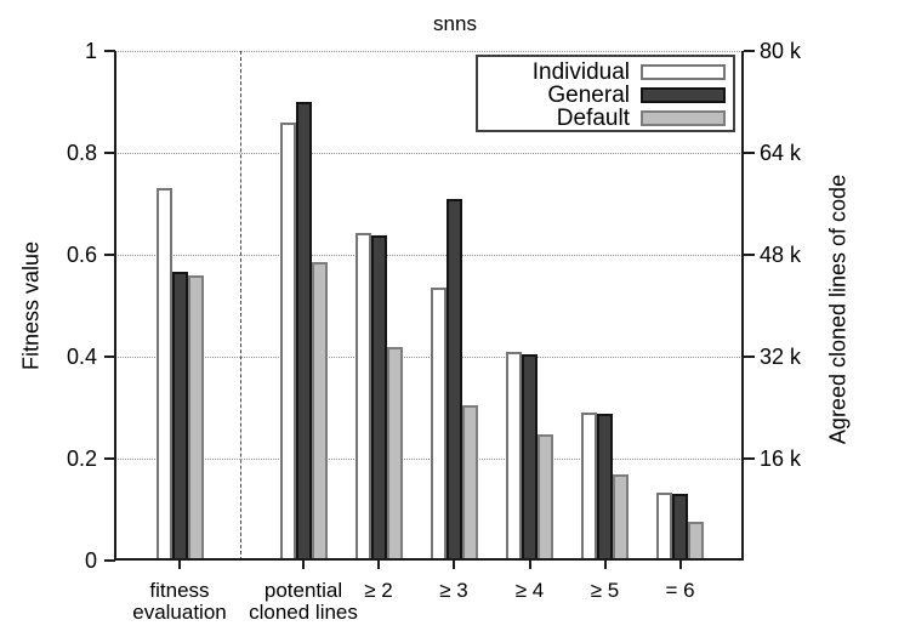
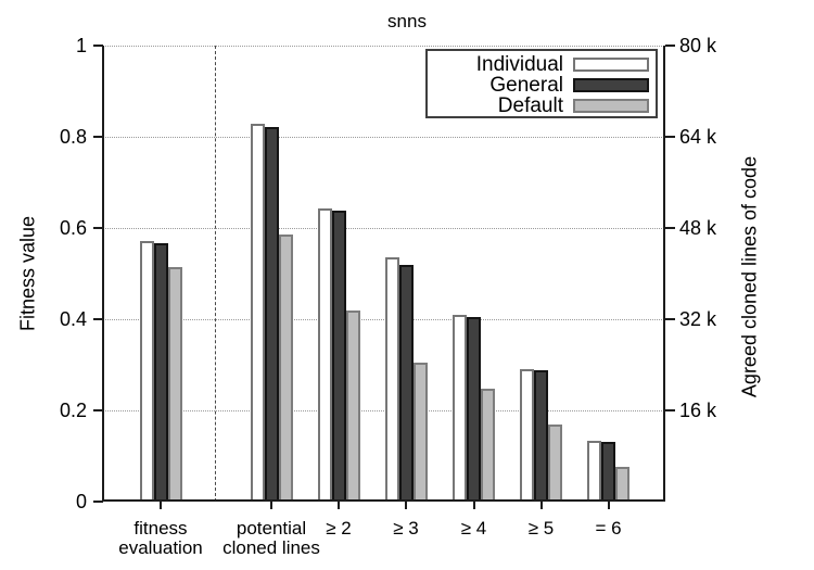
Individual/fitness evaluation: 0.73 -> 0.57
Default/fitness evaluation: 0.56 -> 0.52
Individual/potential cloned lines: 0.86 -> 0.83
General/potential cloned lines: 0.90 -> 0.82
General/≥ 3: 0.71 -> 0.52
